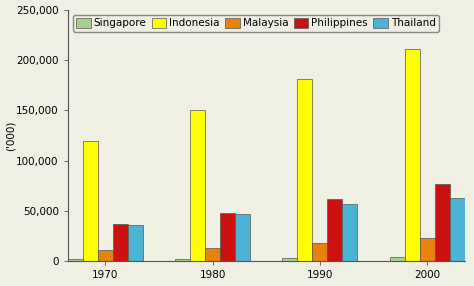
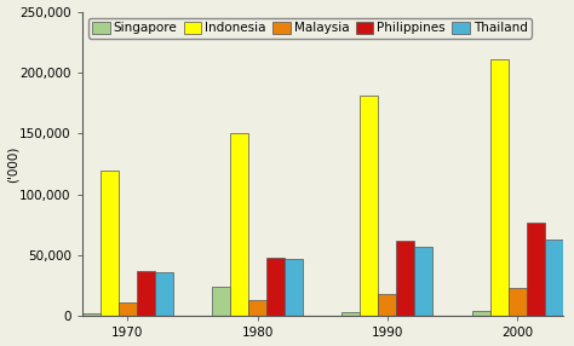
Singapore/1980: 2,000 -> 24,000
